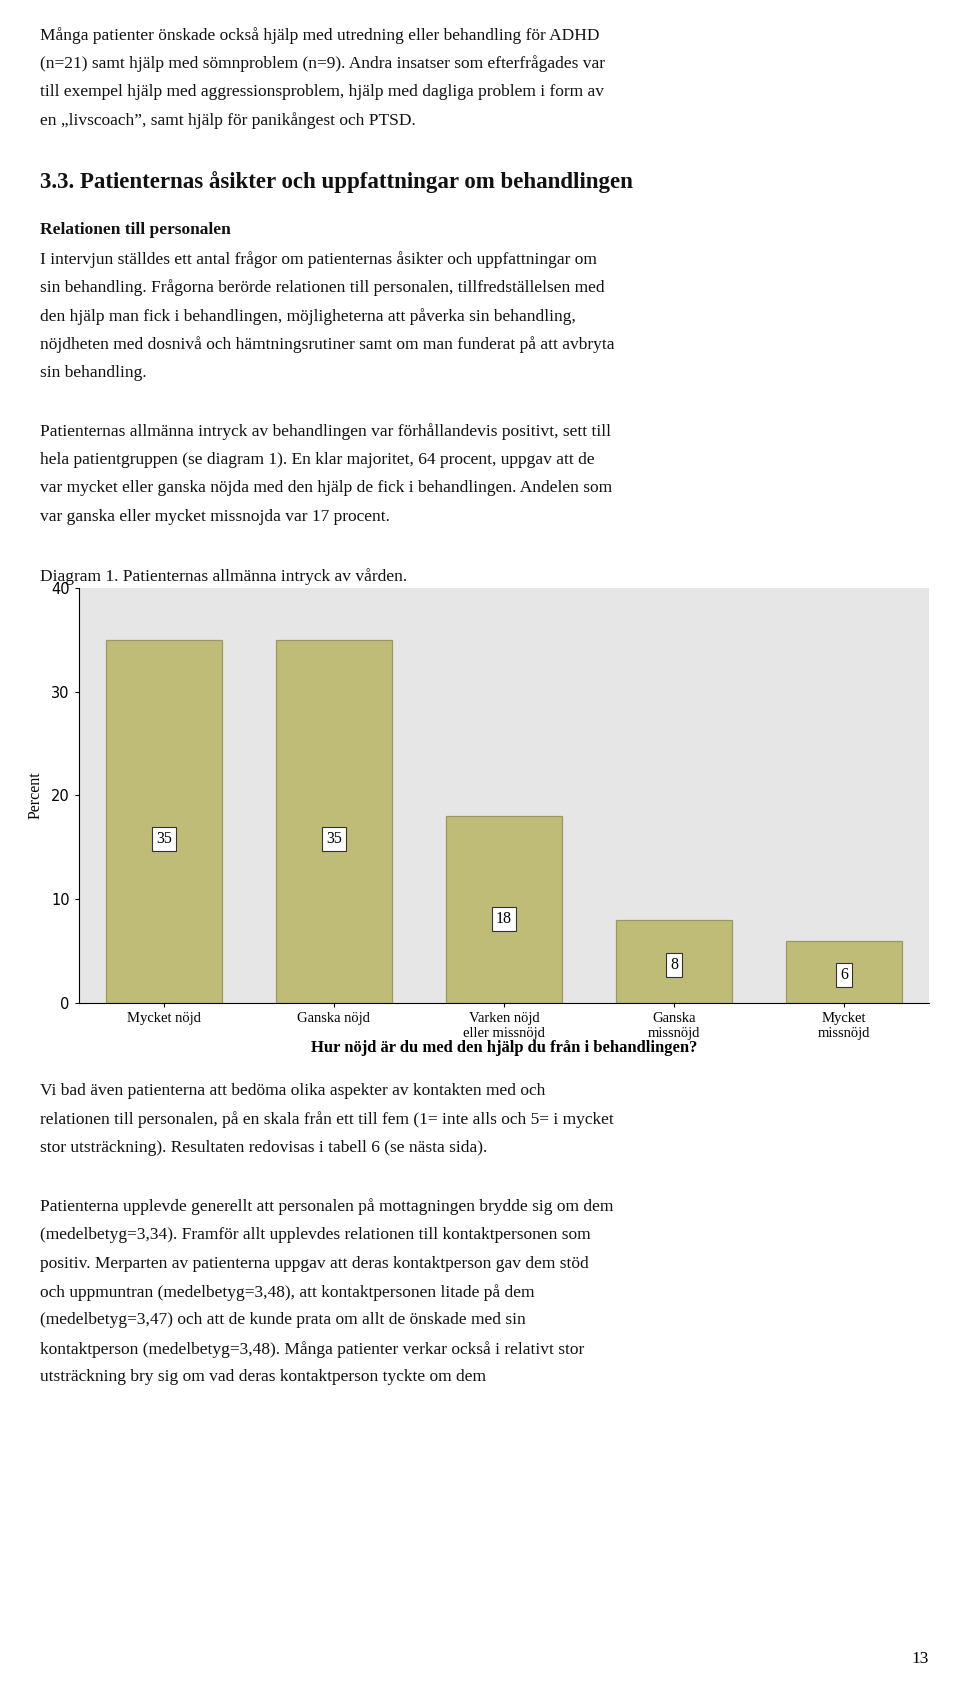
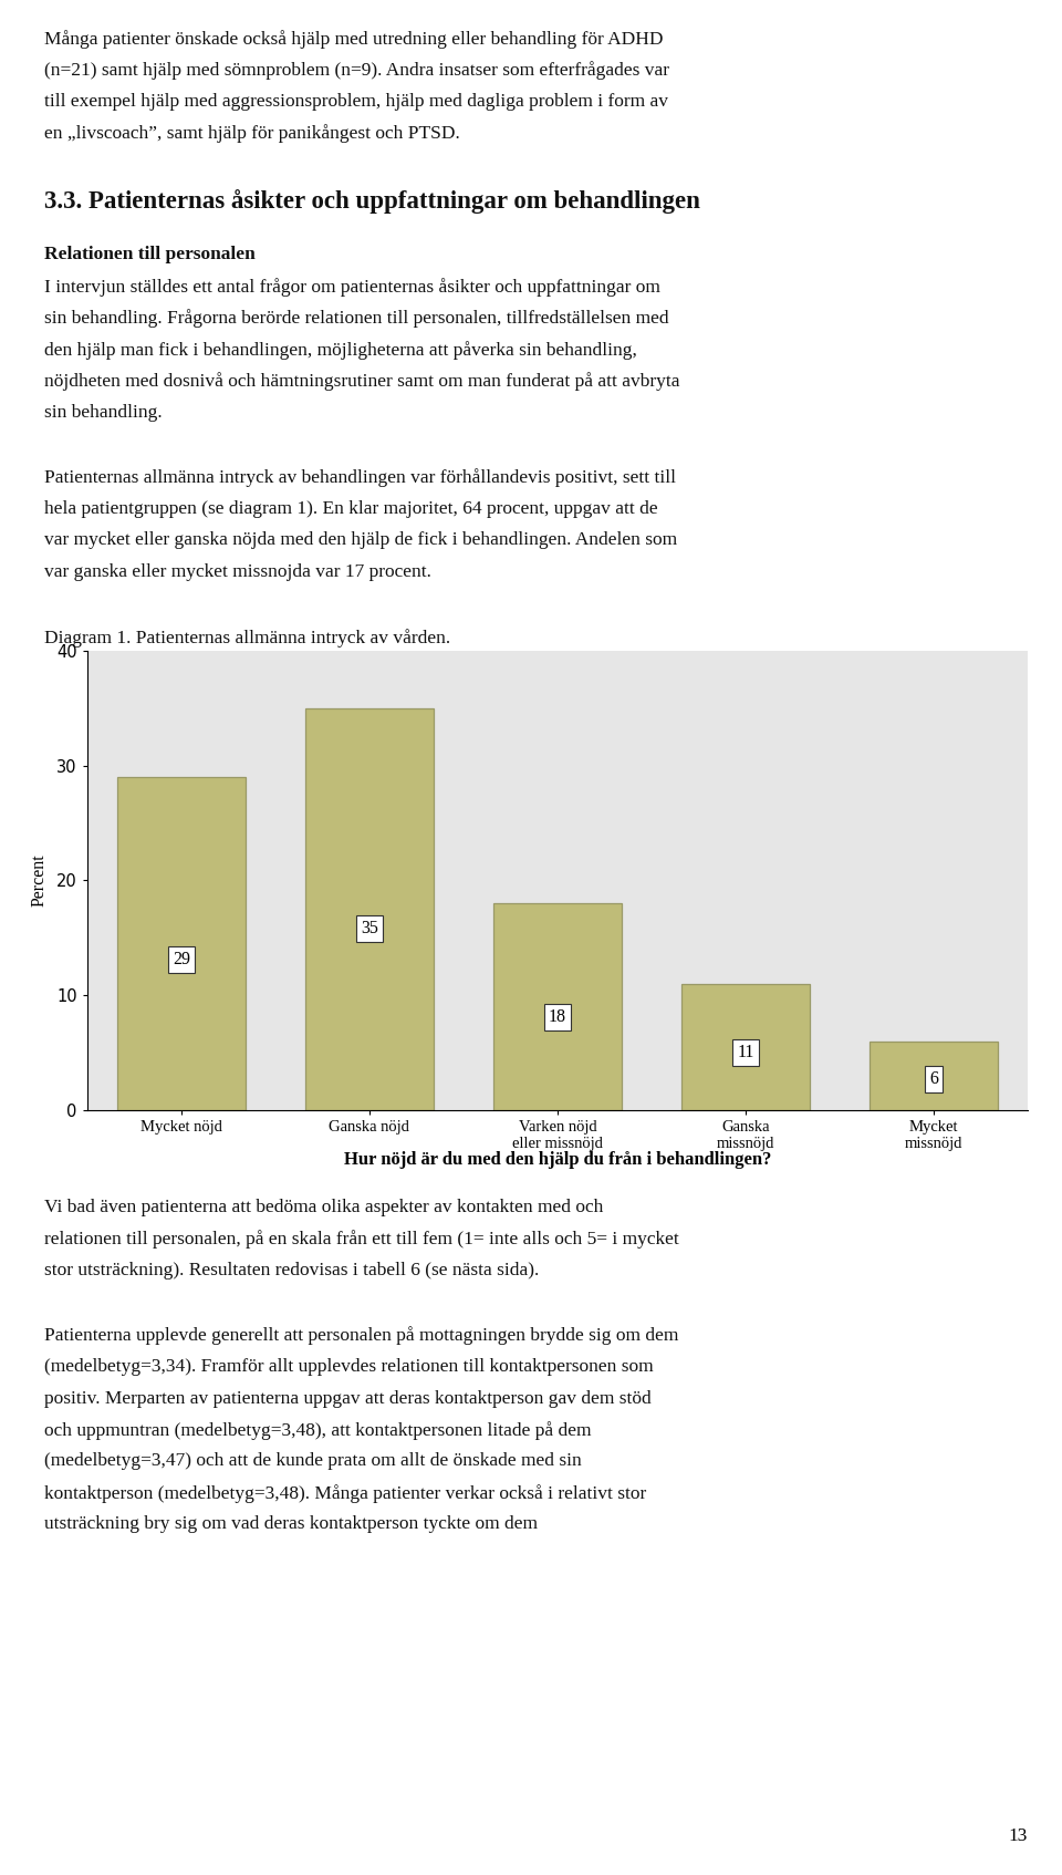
Mycket nöjd: 35 -> 29
Ganska missnöjd: 8 -> 11
